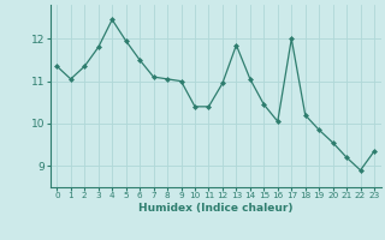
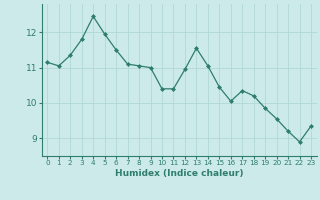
0: 11.35 -> 11.15
13: 11.85 -> 11.55
17: 12.00 -> 10.35
